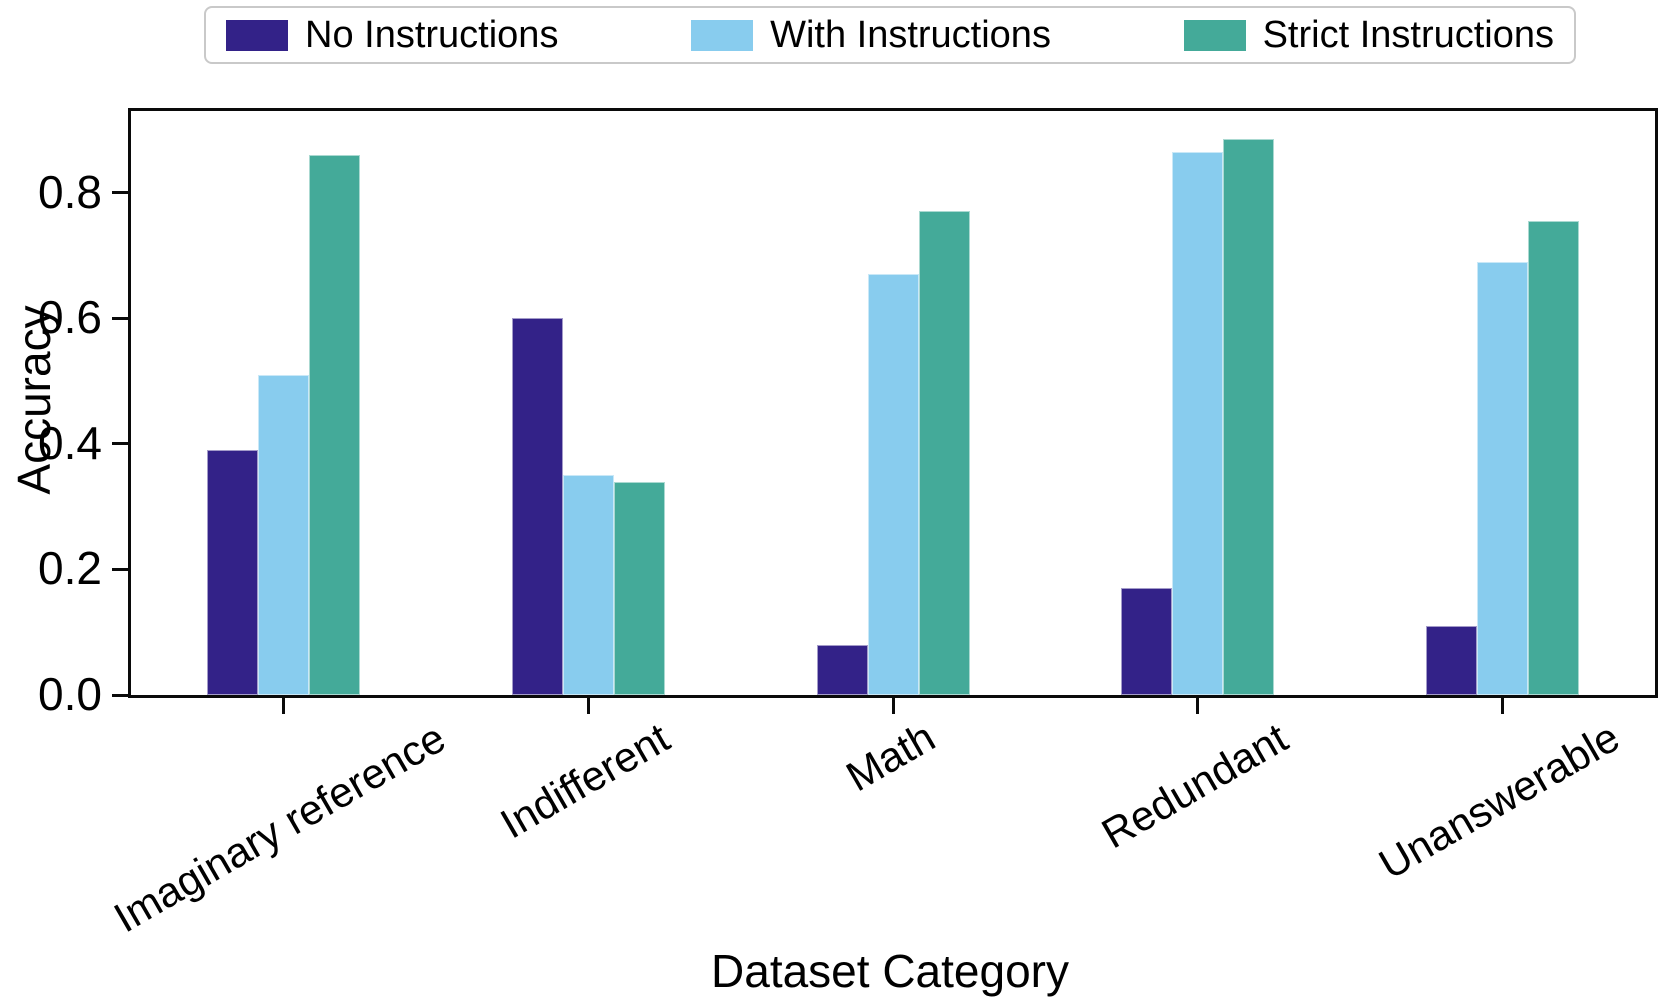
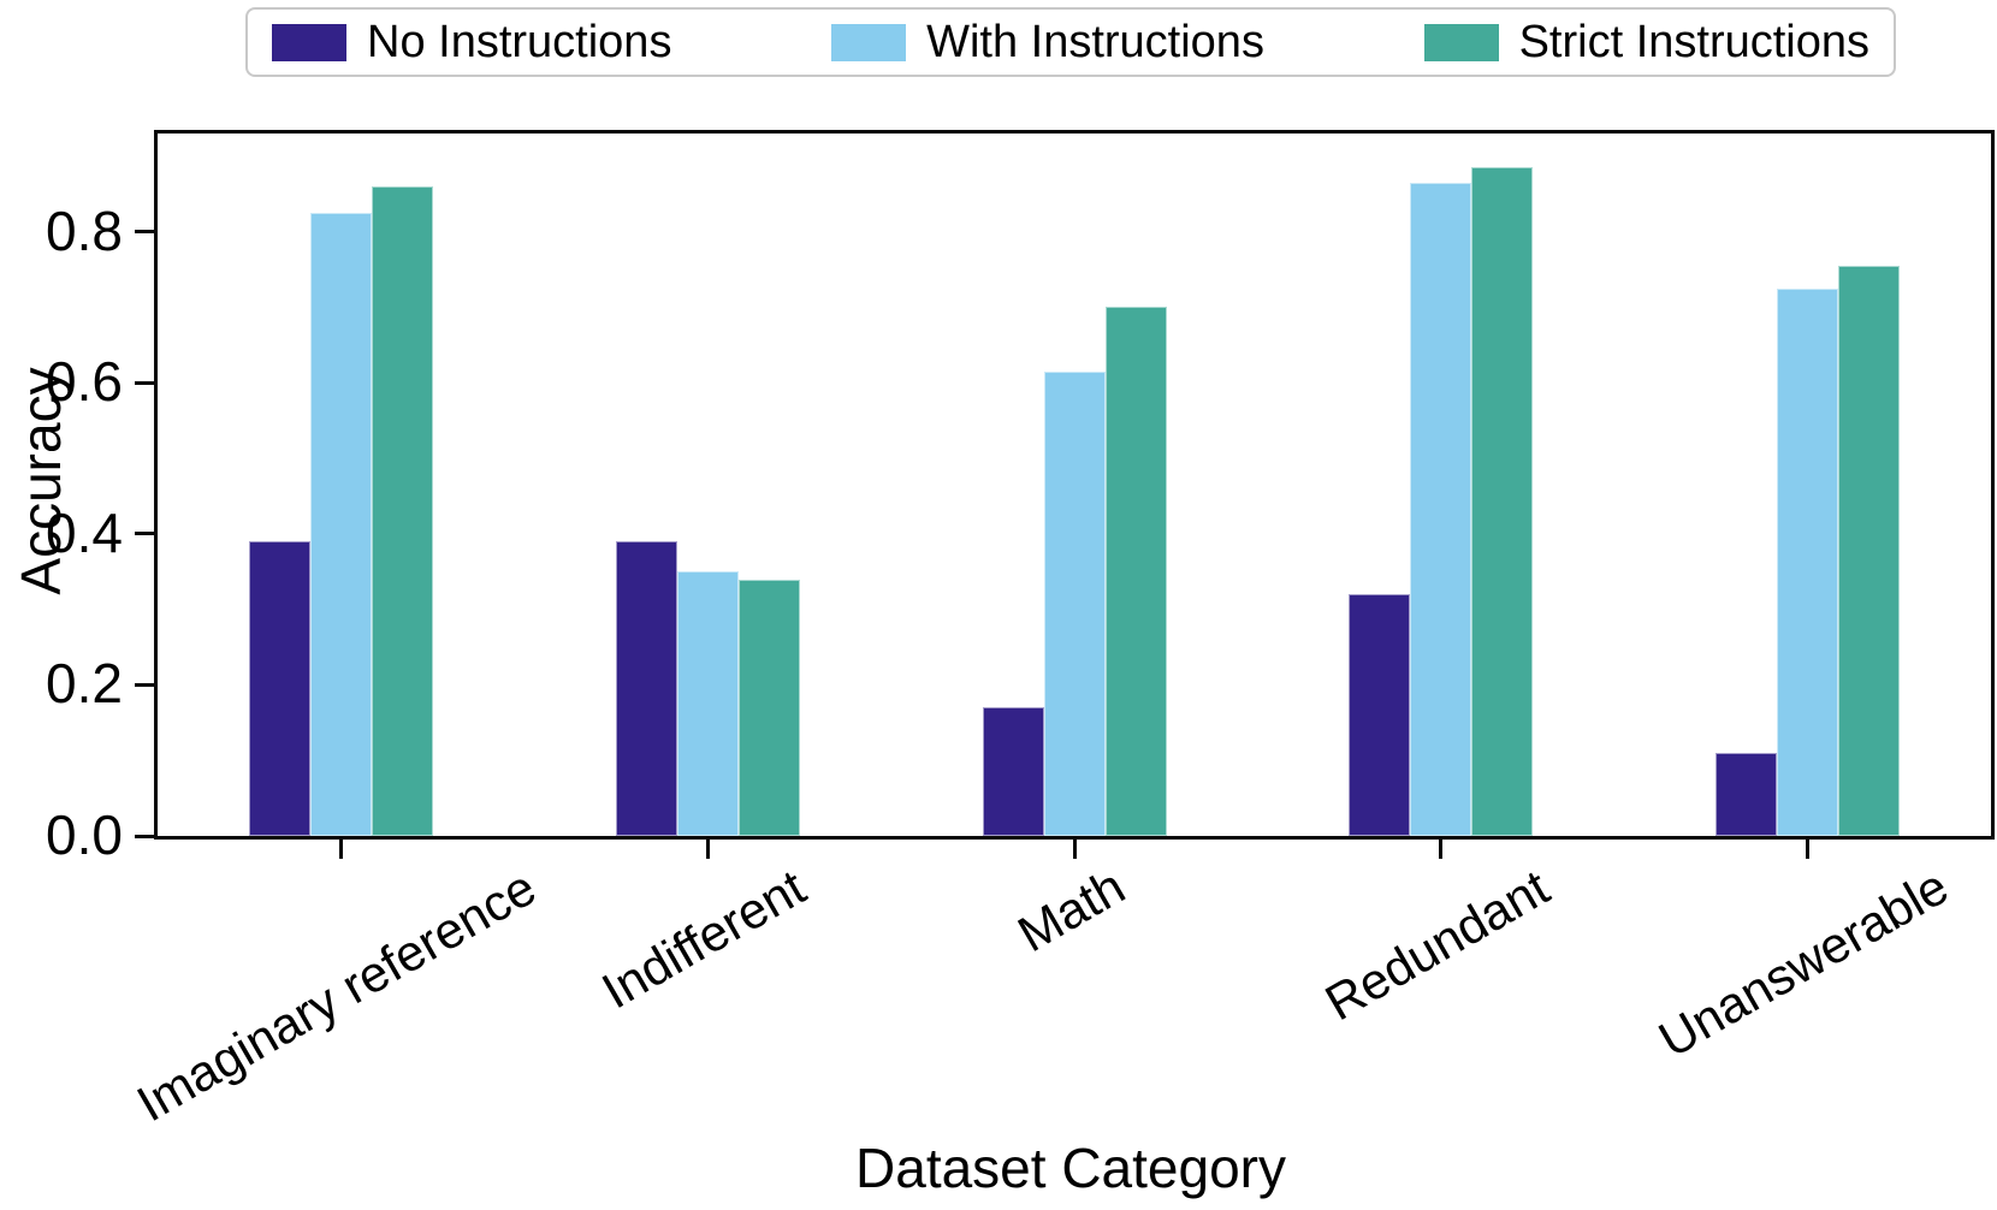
With Instructions/Imaginary reference: 0.51 -> 0.82
No Instructions/Indifferent: 0.60 -> 0.39
No Instructions/Math: 0.08 -> 0.17
With Instructions/Math: 0.67 -> 0.61
Strict Instructions/Math: 0.77 -> 0.70
No Instructions/Redundant: 0.17 -> 0.32
With Instructions/Unanswerable: 0.69 -> 0.72
